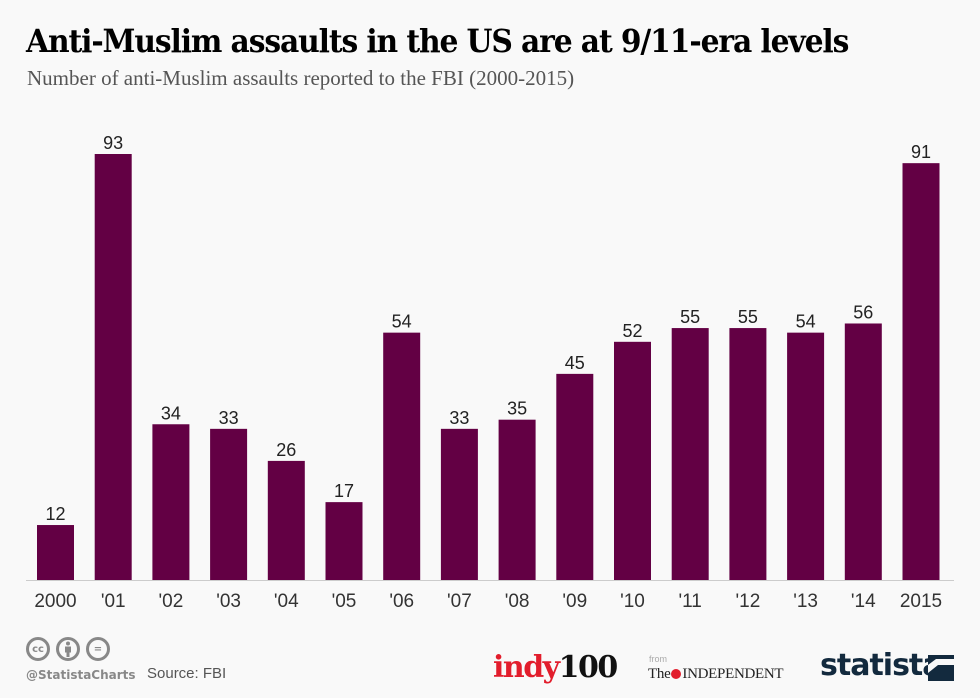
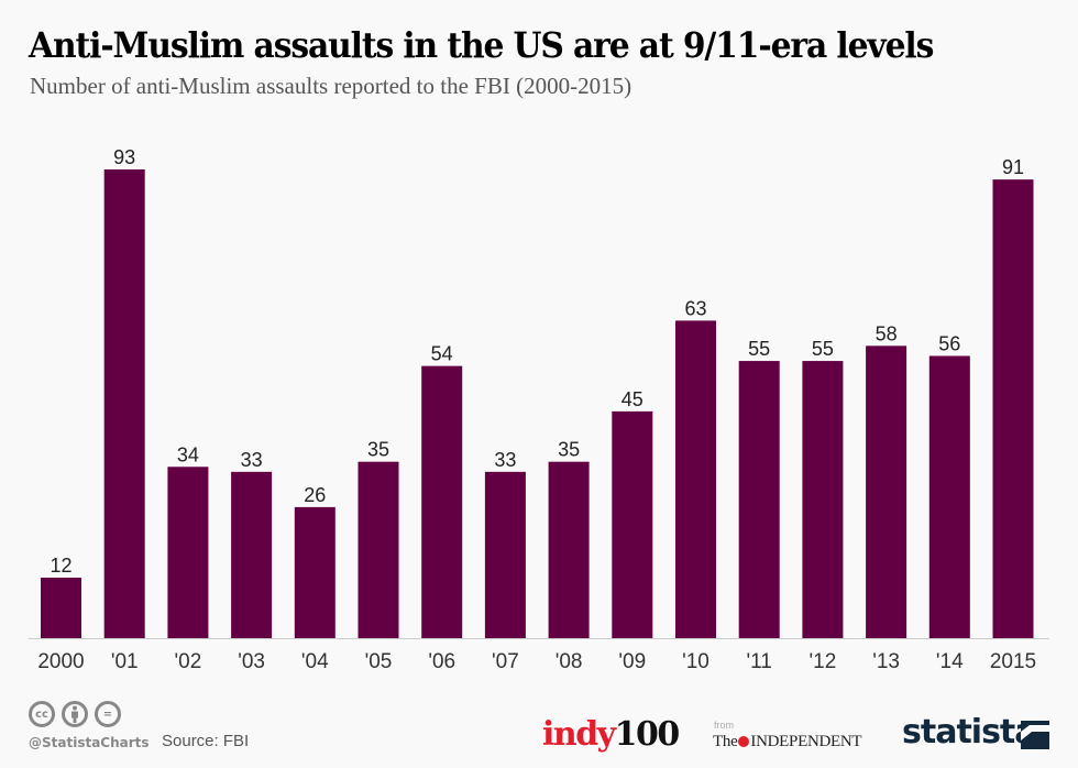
'05: 17 -> 35
'10: 52 -> 63
'13: 54 -> 58
